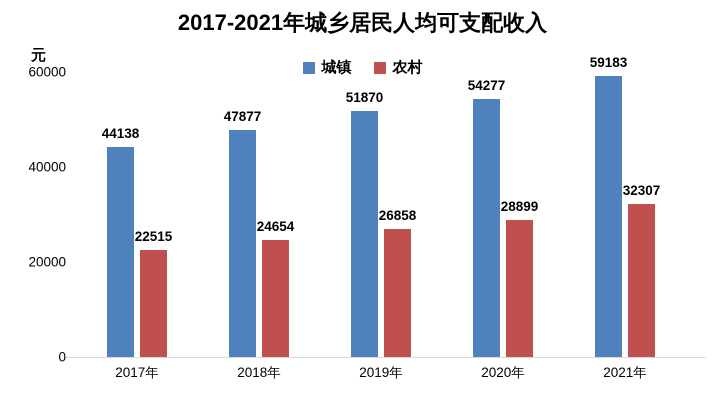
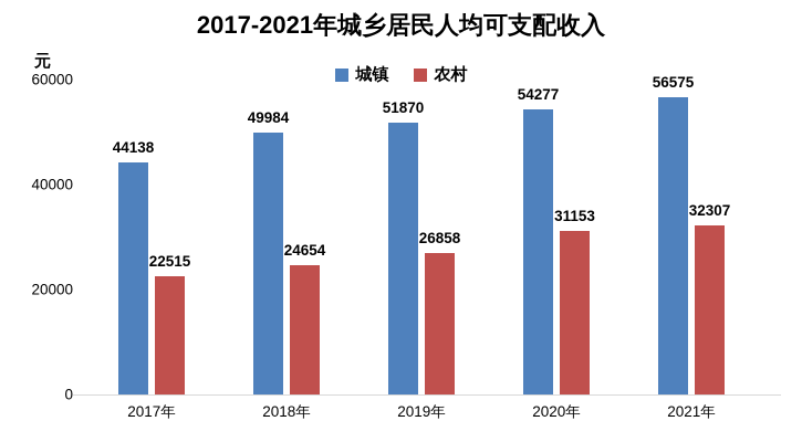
城镇/2018年: 47877 -> 49984
农村/2020年: 28899 -> 31153
城镇/2021年: 59183 -> 56575
